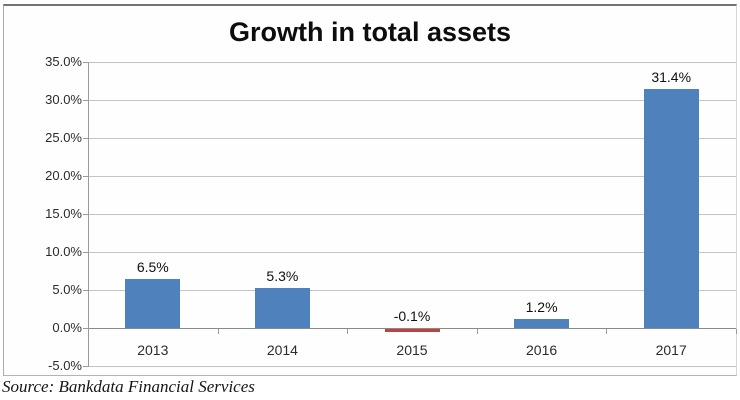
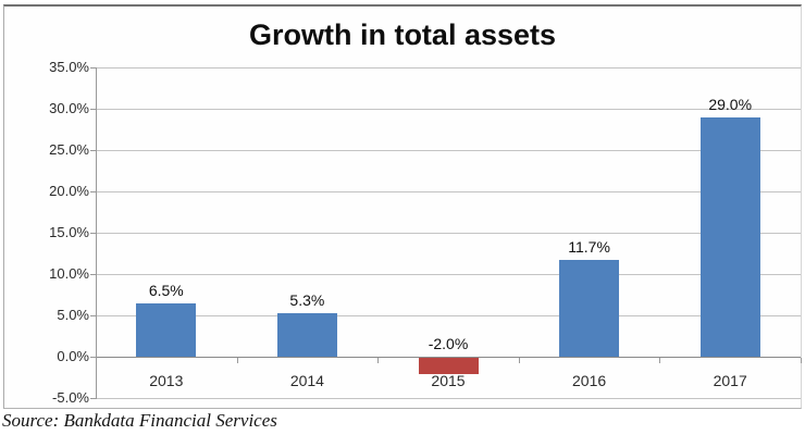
2015: -0.1% -> -2.0%
2016: 1.2% -> 11.7%
2017: 31.4% -> 29.0%
